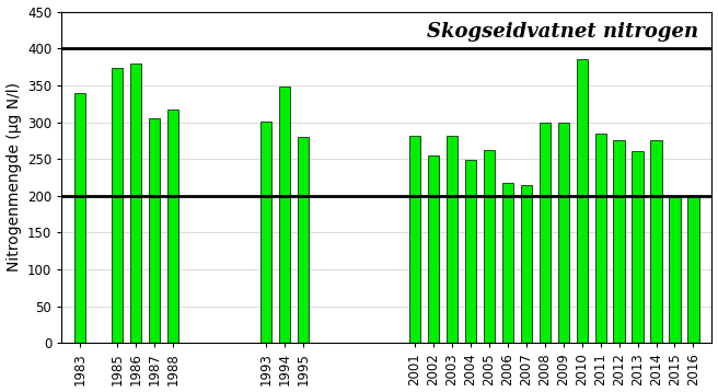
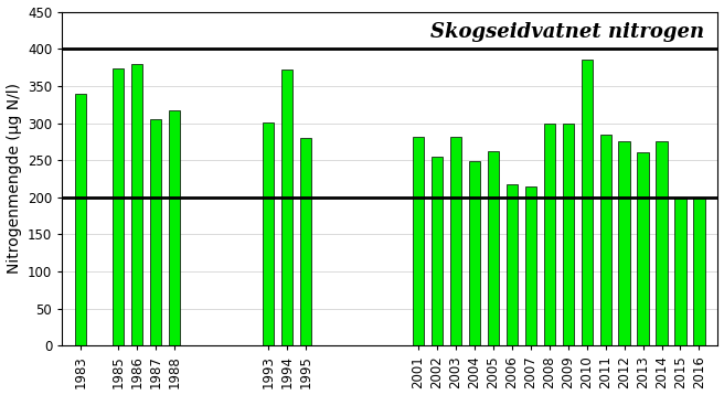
1994: 349 -> 372
